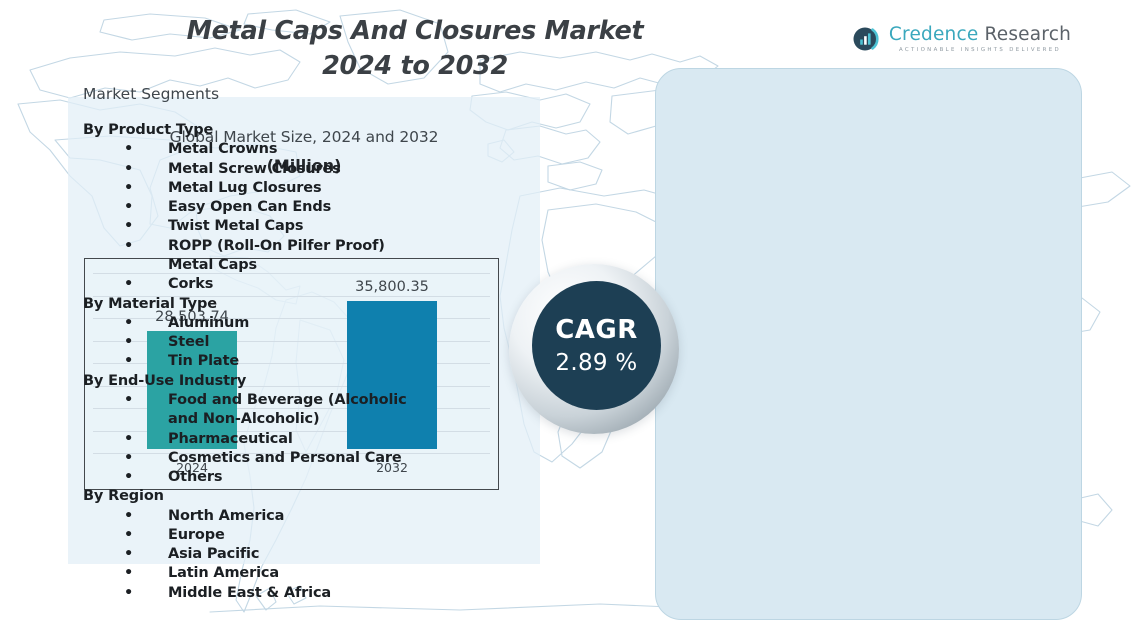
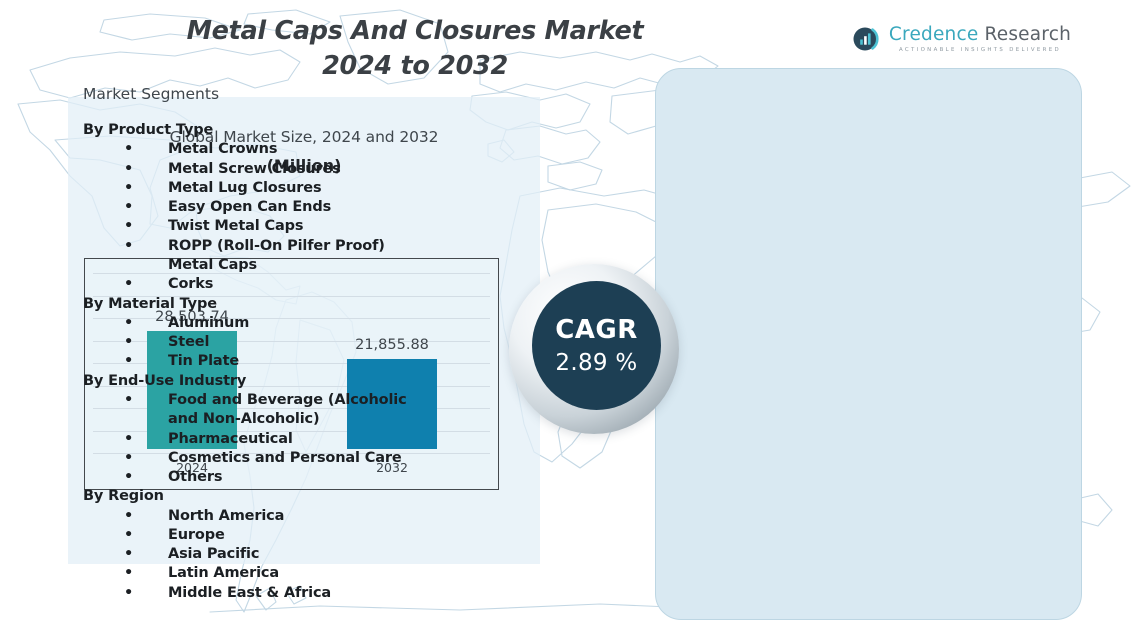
2032: 35,800.35 -> 21,855.88
